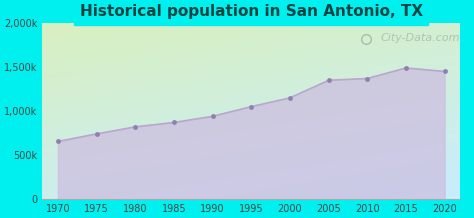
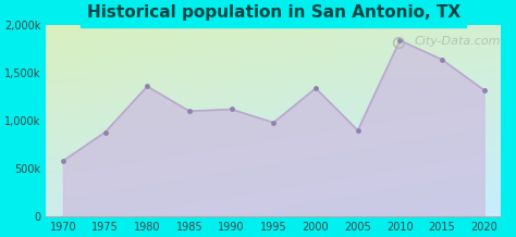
1970: 650k -> 580k
1975: 740k -> 880k
1980: 820k -> 1,360k
1985: 870k -> 1,100k
1990: 940k -> 1,120k
1995: 1,050k -> 980k
2000: 1,150k -> 1,340k
2005: 1,350k -> 900k
2010: 1,370k -> 1,840k
2015: 1,490k -> 1,640k
2020: 1,450k -> 1,320k
